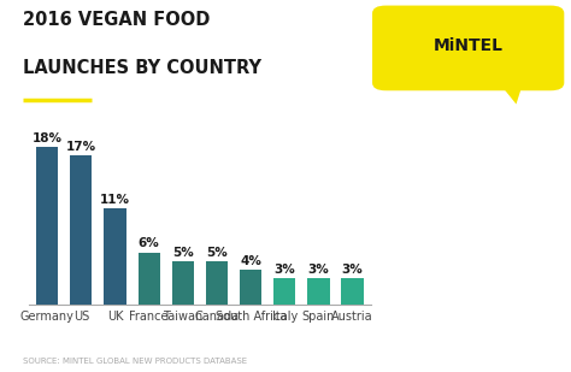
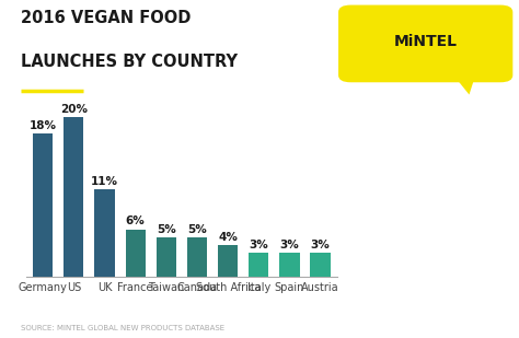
US: 17% -> 20%
